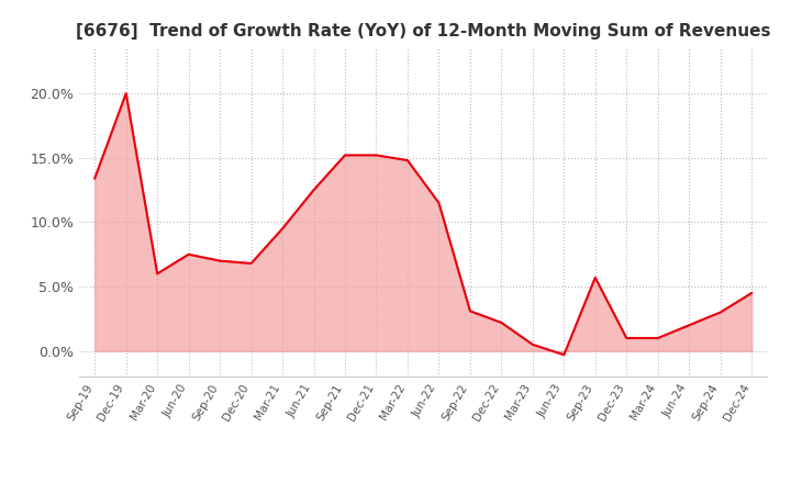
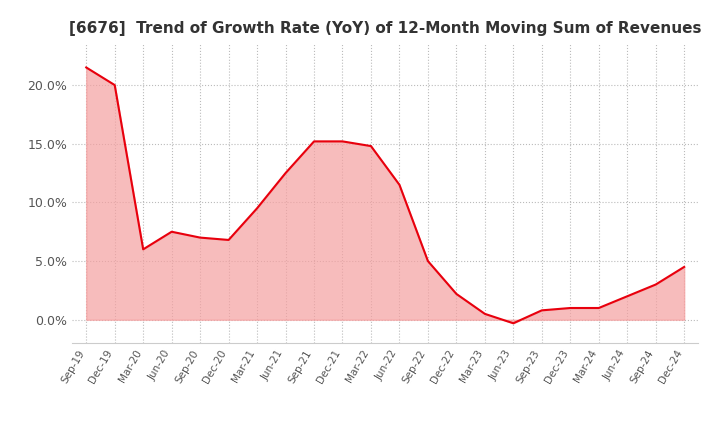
Sep-19: 13.4% -> 21.5%
Sep-22: 3.1% -> 5.0%
Sep-23: 5.7% -> 0.8%
